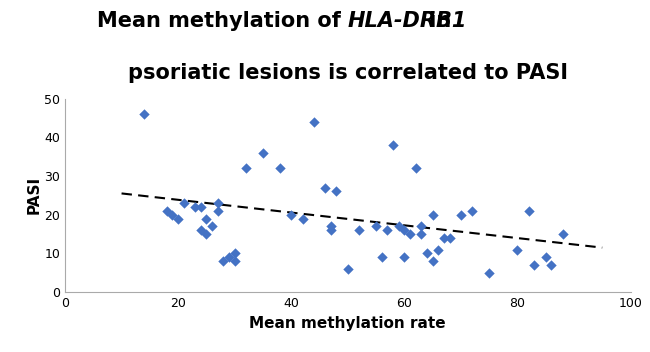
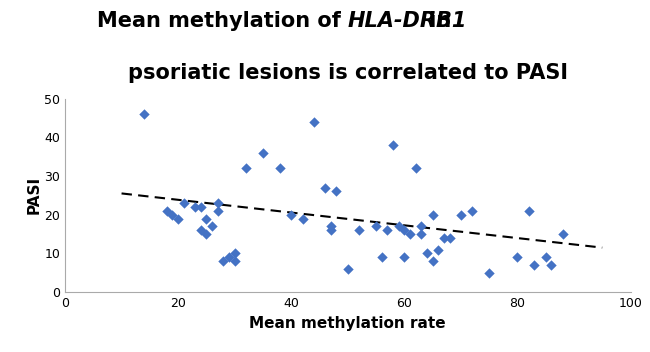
80: 11 -> 9
